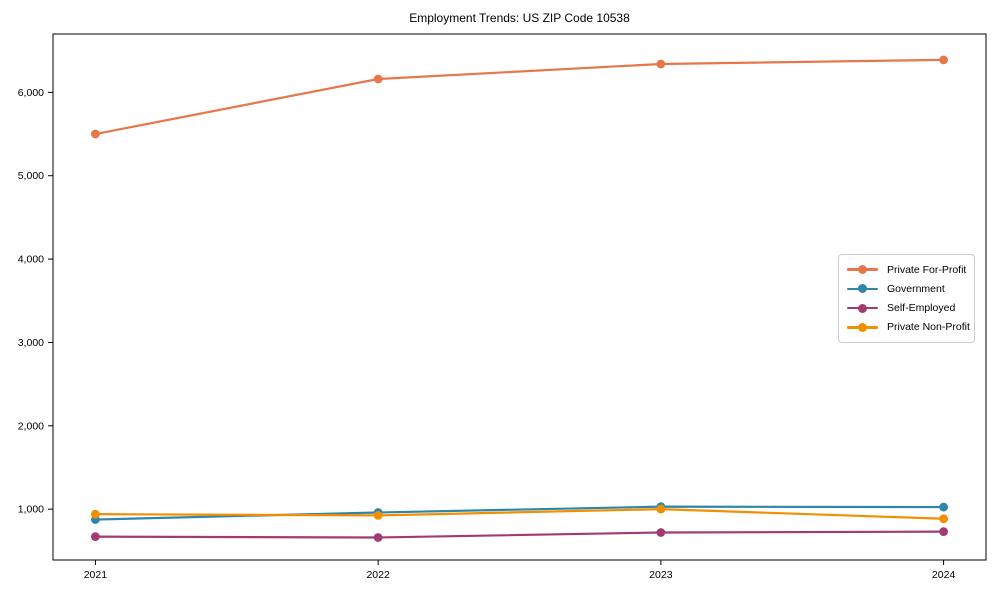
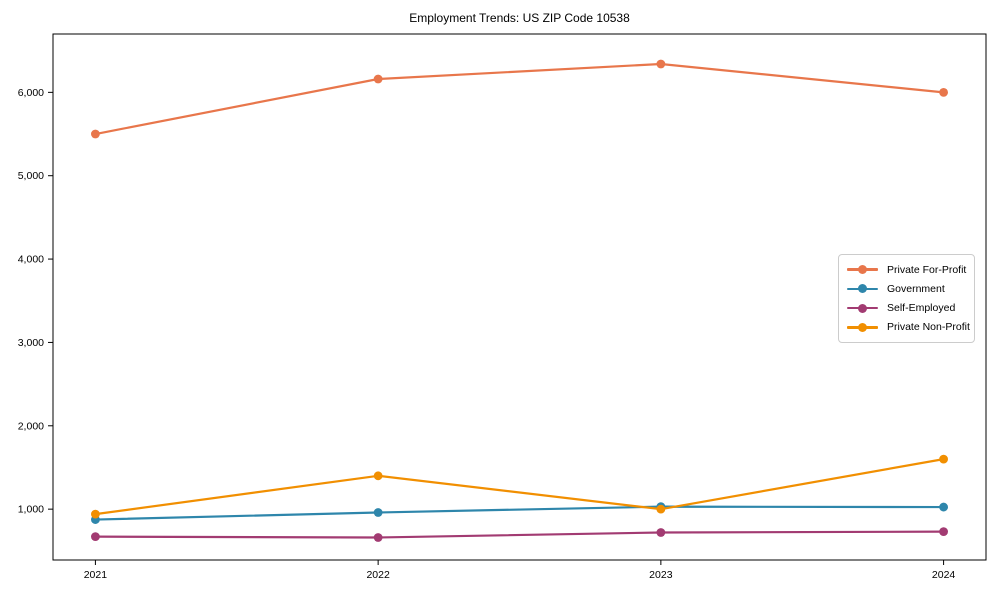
Private Non-Profit/2022: 900 -> 1400
Private For-Profit/2024: 6400 -> 6000
Private Non-Profit/2024: 900 -> 1600
